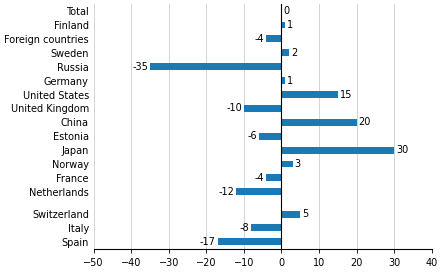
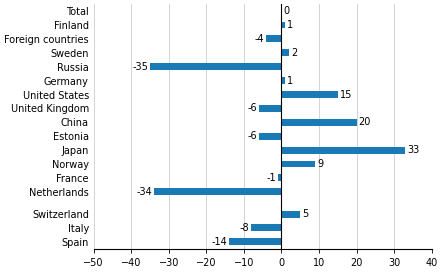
United Kingdom: -10 -> -6
Japan: 30 -> 33
Norway: 3 -> 9
France: -4 -> -1
Netherlands: -12 -> -34
Spain: -17 -> -14
